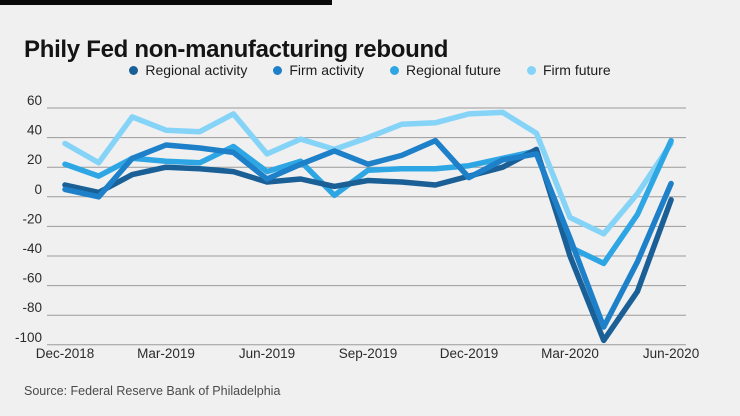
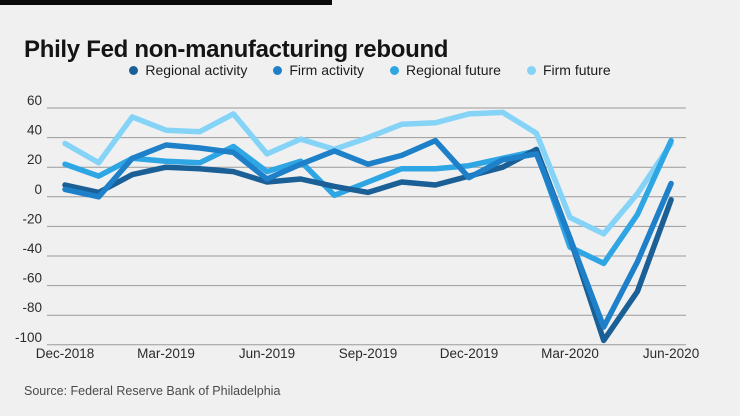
Regional activity/Sep-2019: 11 -> 3
Regional future/Sep-2019: 18 -> 10
Regional activity/Mar-2020: -40 -> -28
